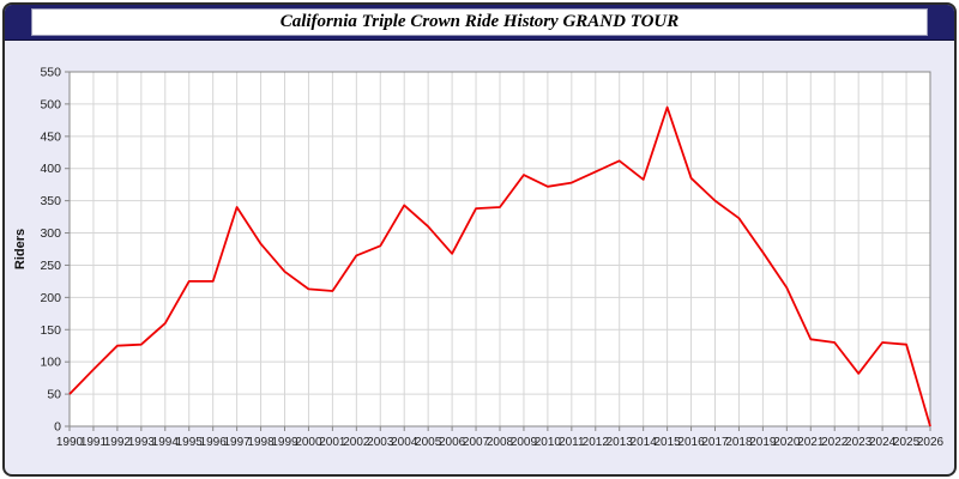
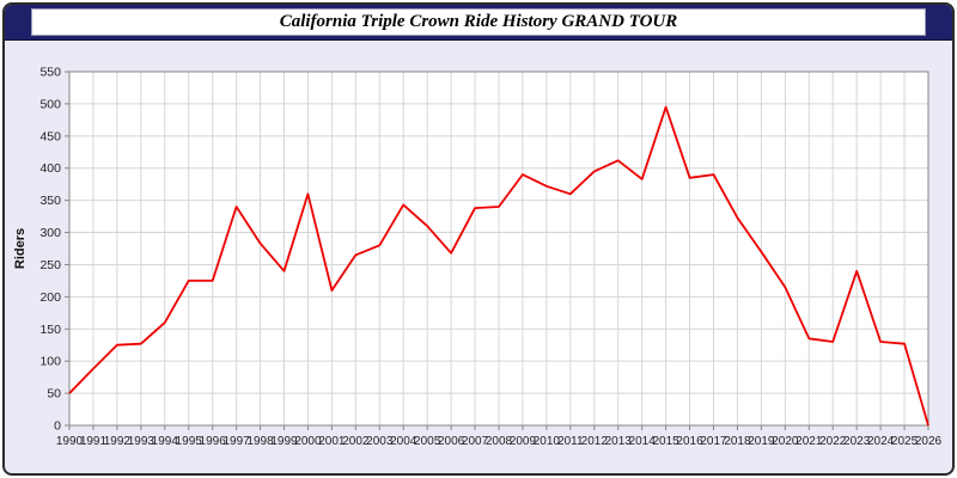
2000: 210 -> 360
2011: 380 -> 360
2017: 350 -> 390
2023: 80 -> 240
